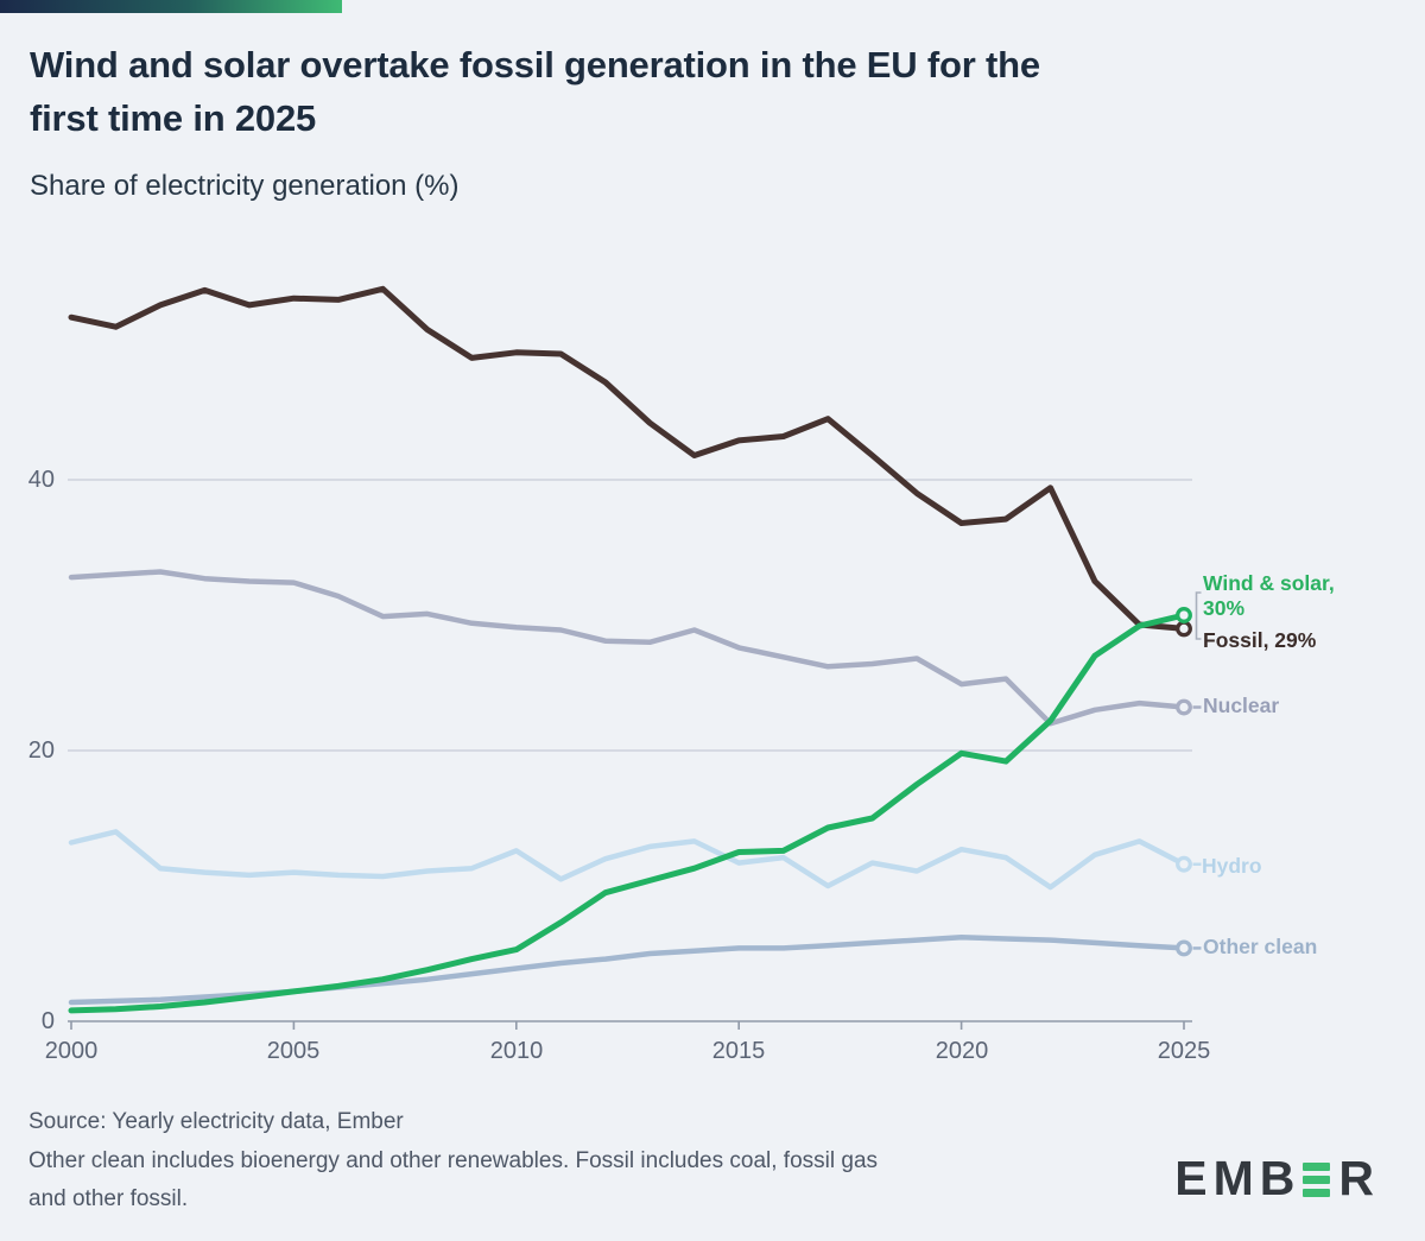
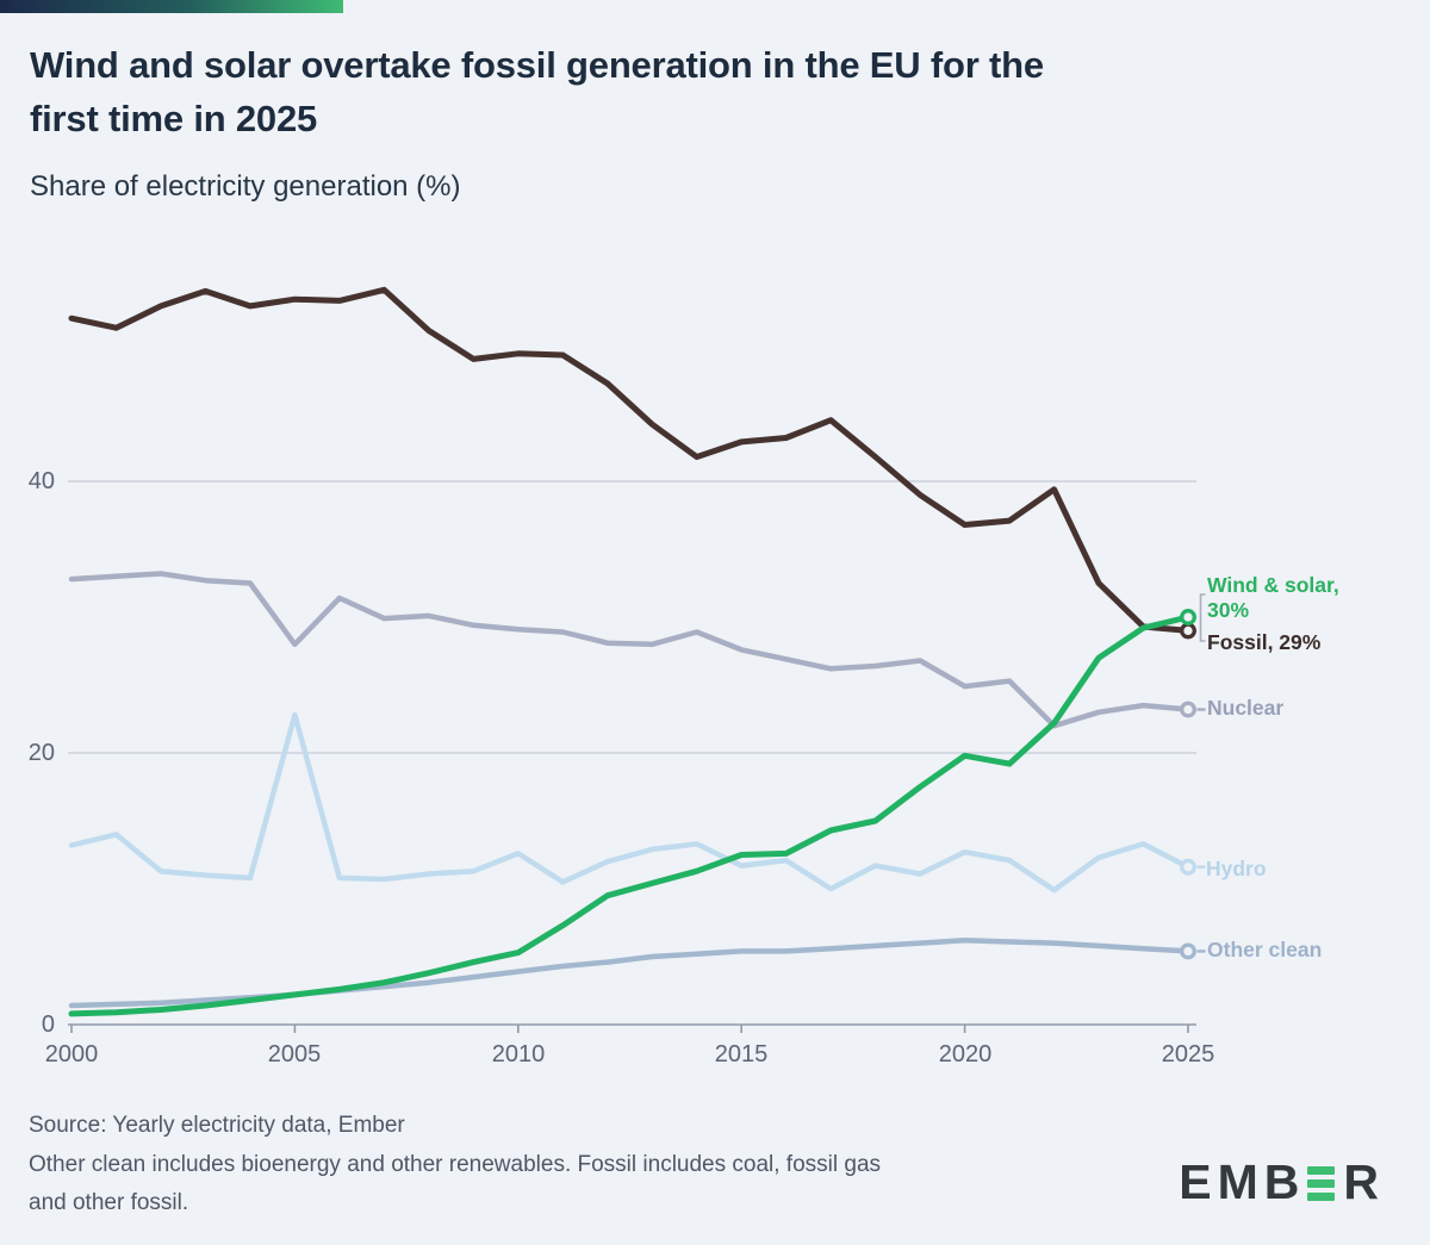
Hydro/2005: 11.0 -> 22.8
Nuclear/2005: 32.4 -> 28.0
